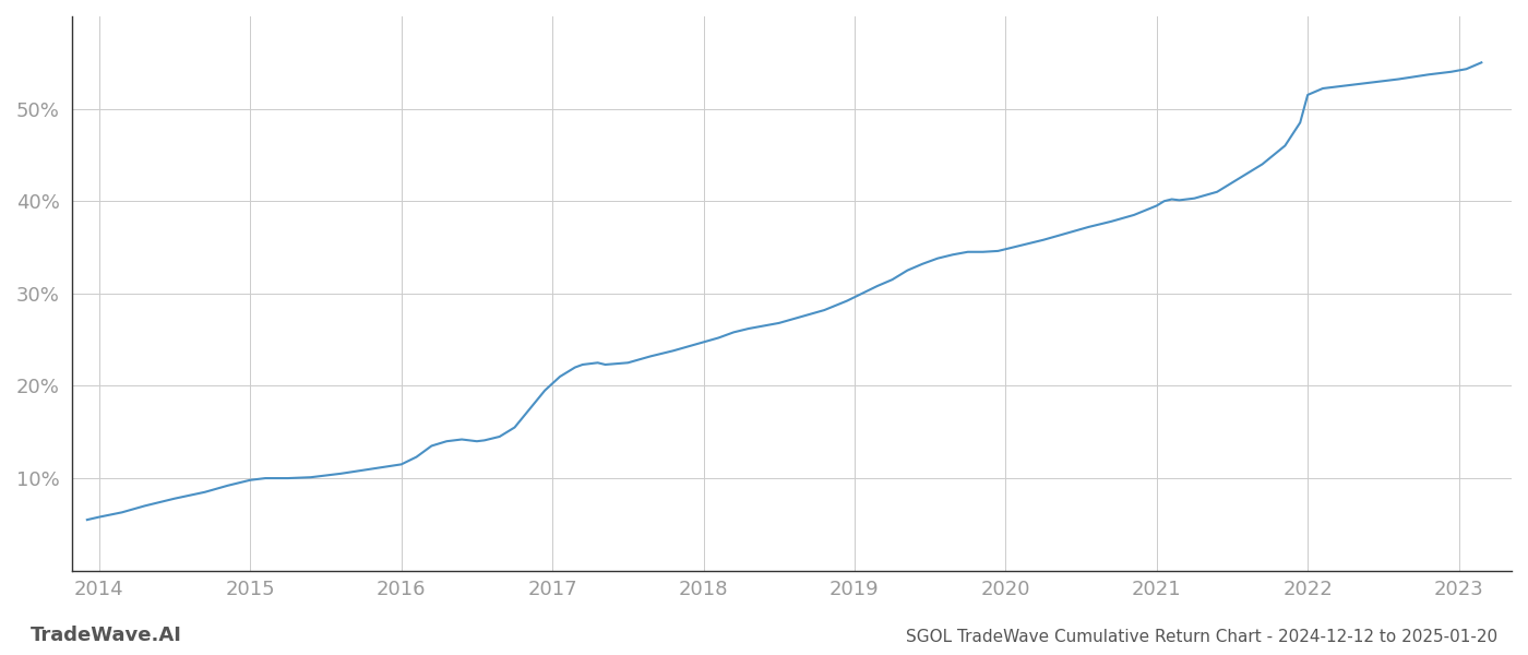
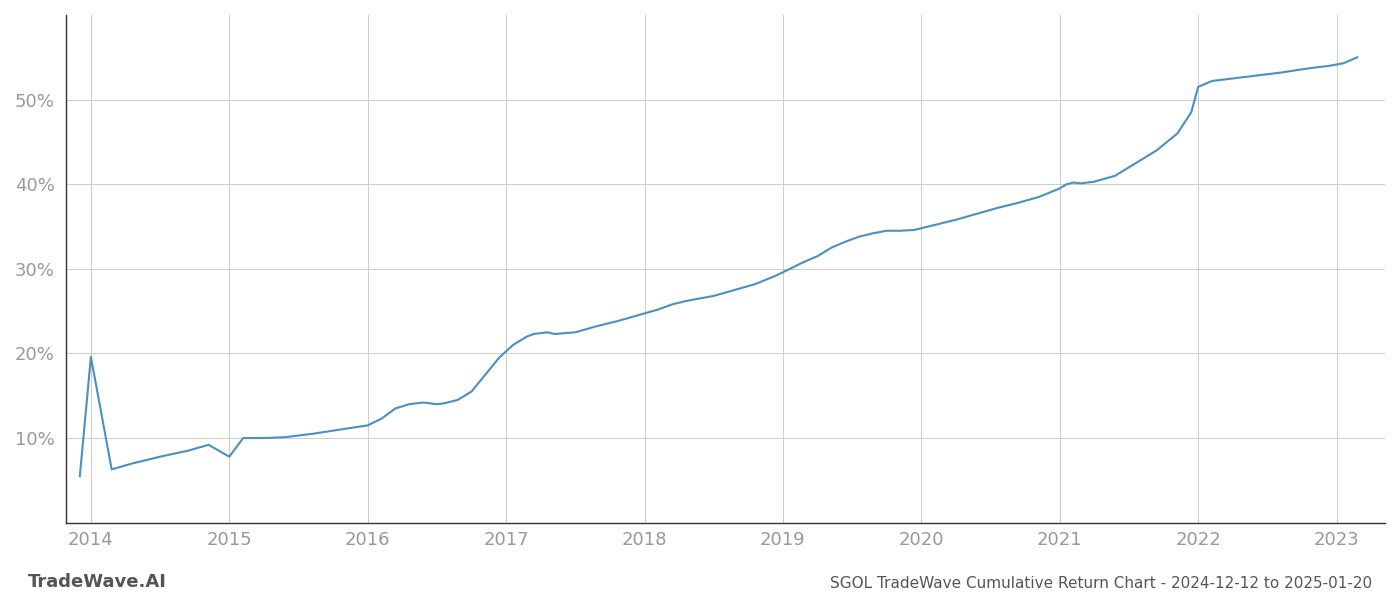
2014: 5.8% -> 19.6%
2015: 9.8% -> 7.8%
